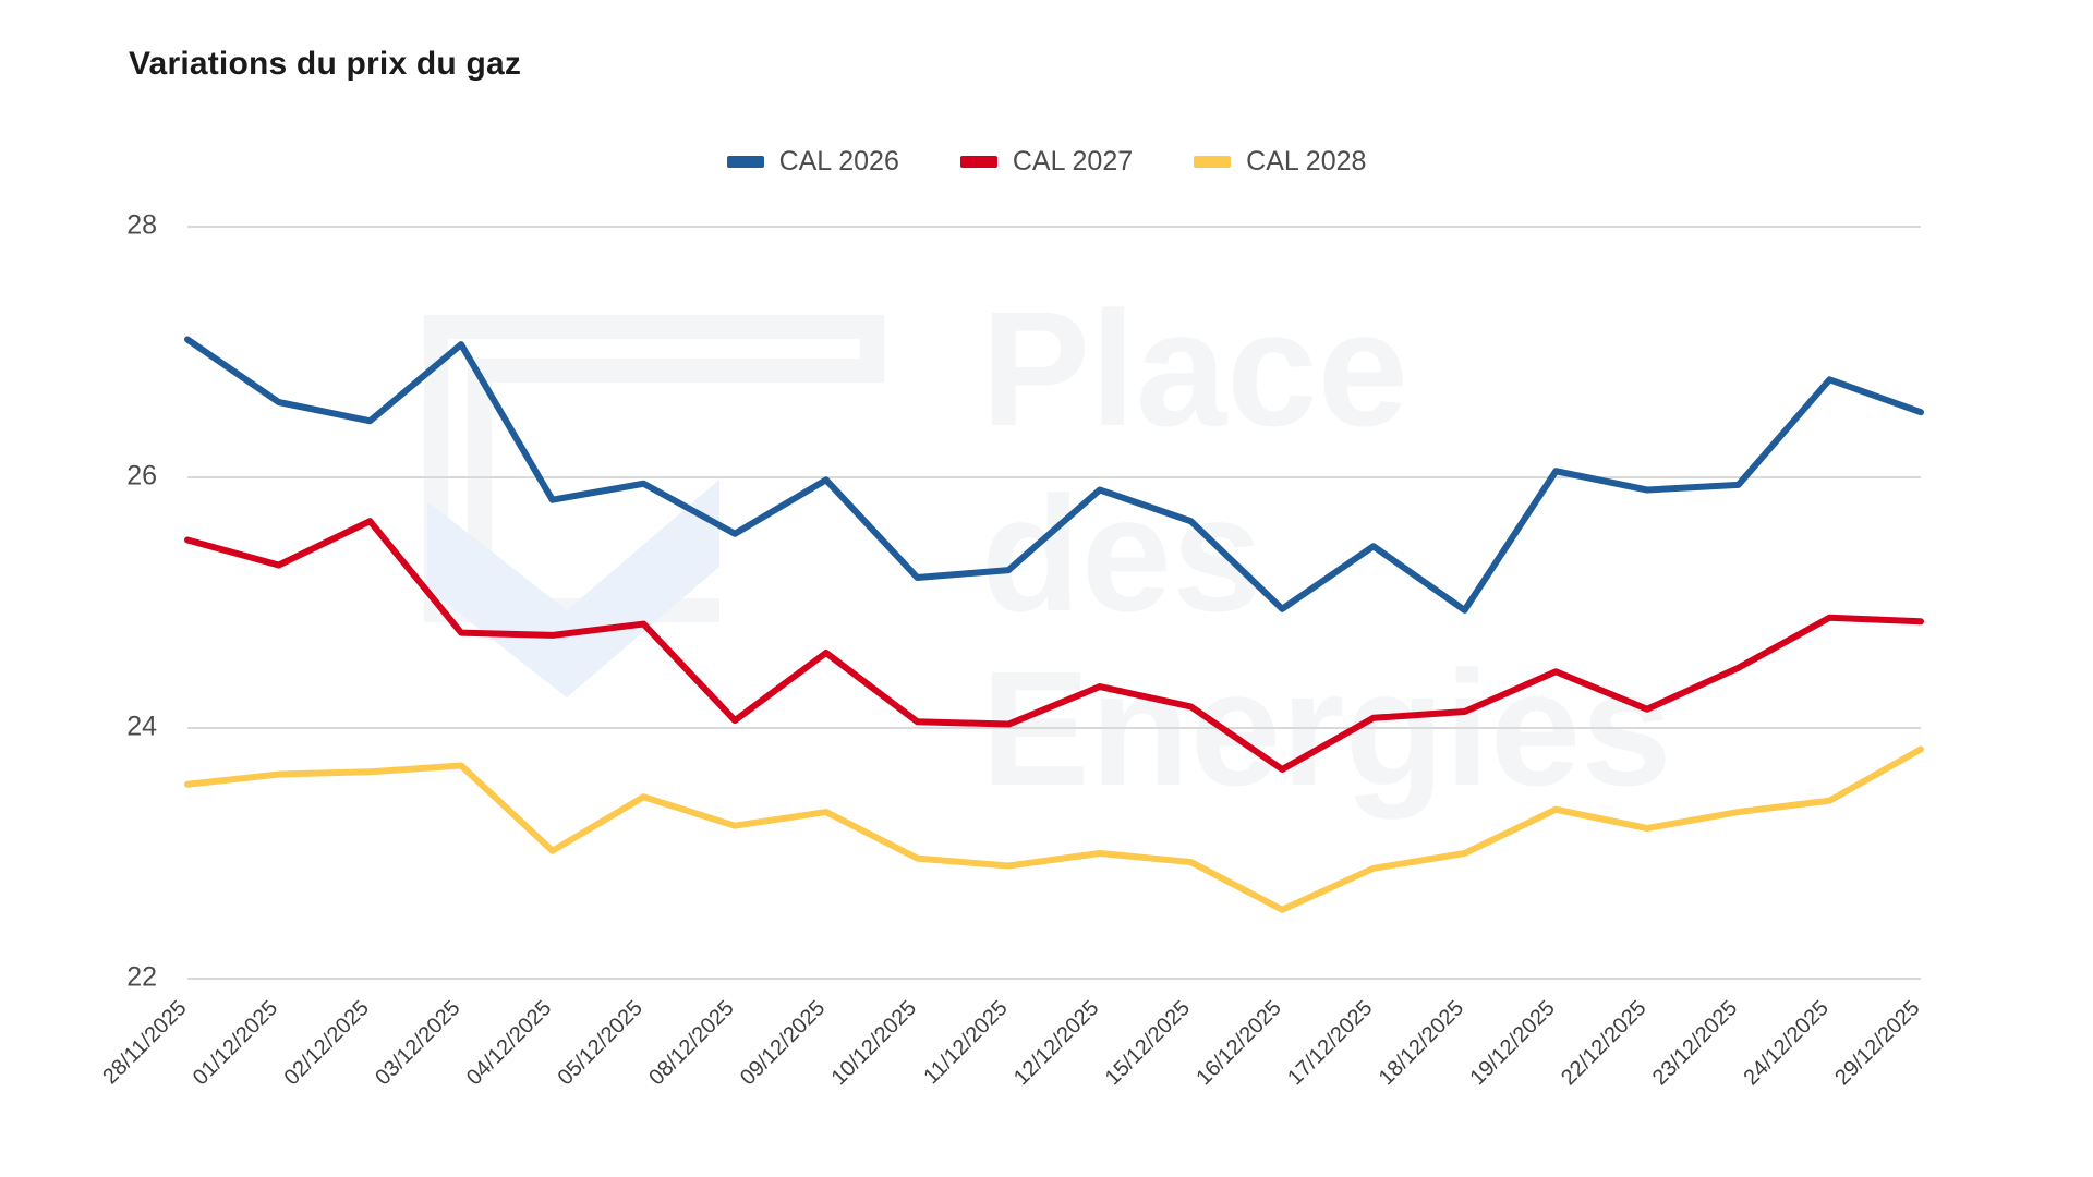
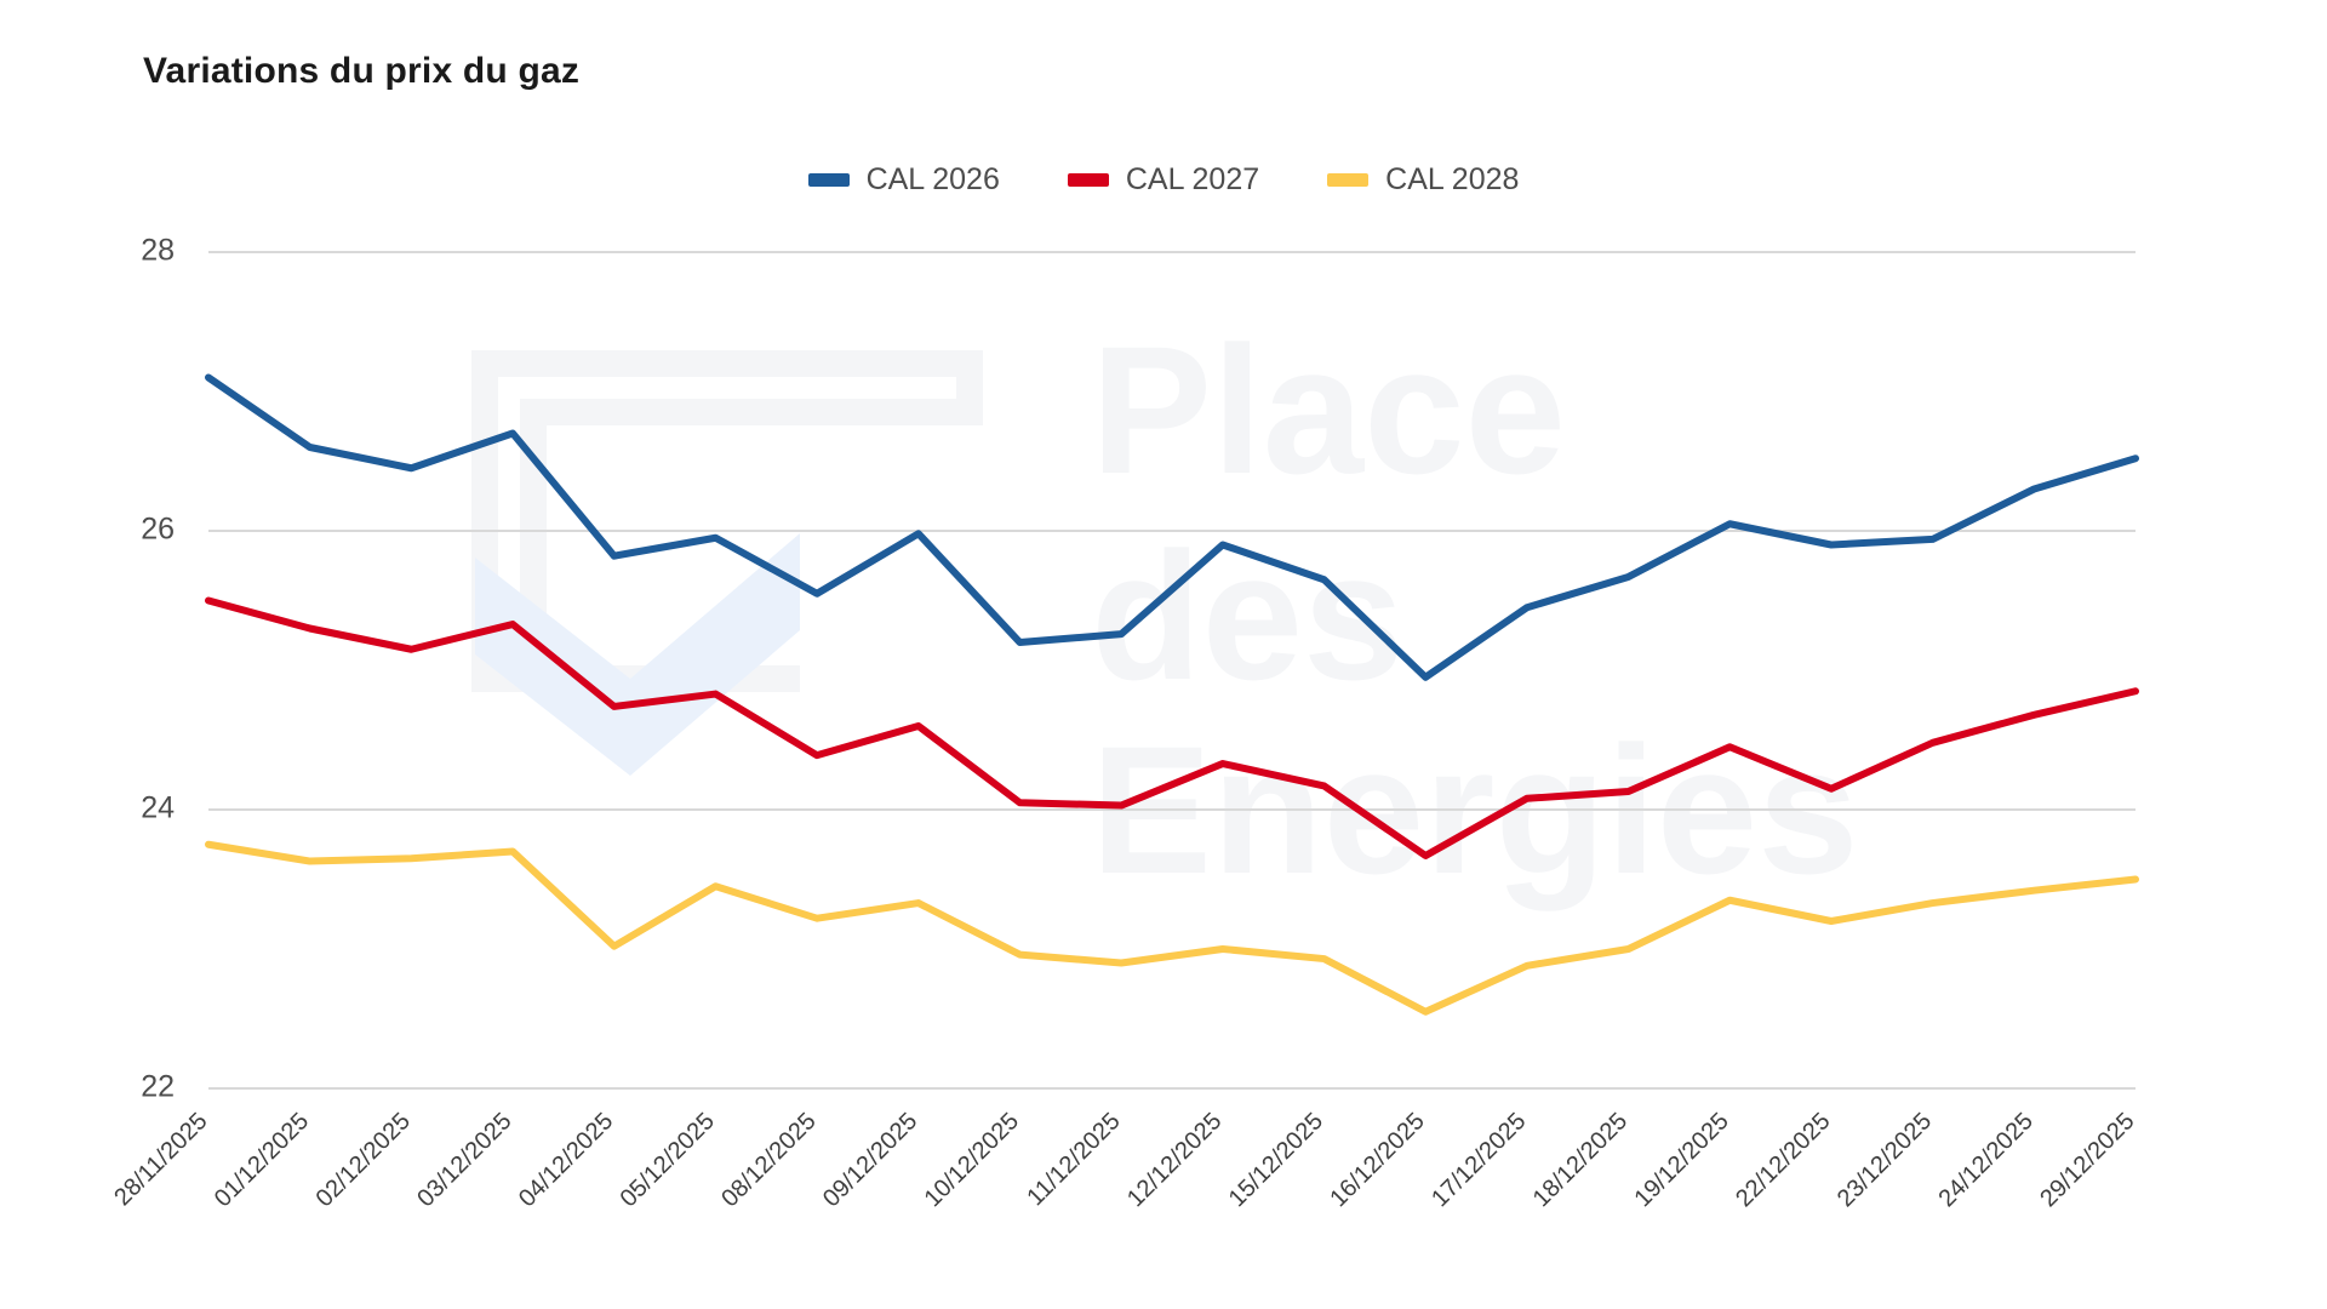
CAL 2028/28/11/2025: 23.55 -> 23.75
CAL 2027/02/12/2025: 25.65 -> 25.15
CAL 2026/03/12/2025: 27.06 -> 26.70
CAL 2027/03/12/2025: 24.76 -> 25.33
CAL 2027/08/12/2025: 24.06 -> 24.39
CAL 2026/18/12/2025: 24.94 -> 25.67
CAL 2026/24/12/2025: 26.78 -> 26.30
CAL 2027/24/12/2025: 24.88 -> 24.68
CAL 2028/29/12/2025: 23.83 -> 23.50
